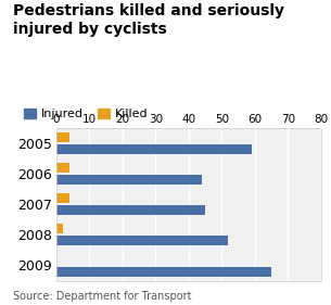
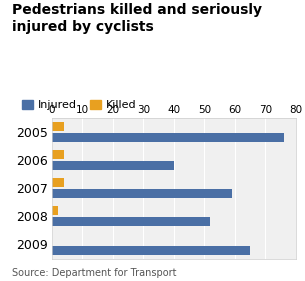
Injured/2005: 59 -> 76
Injured/2006: 44 -> 40
Injured/2007: 45 -> 59
